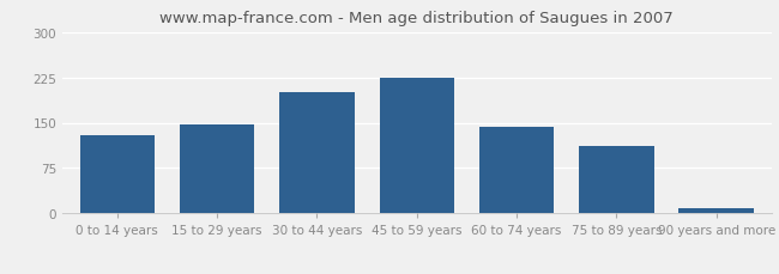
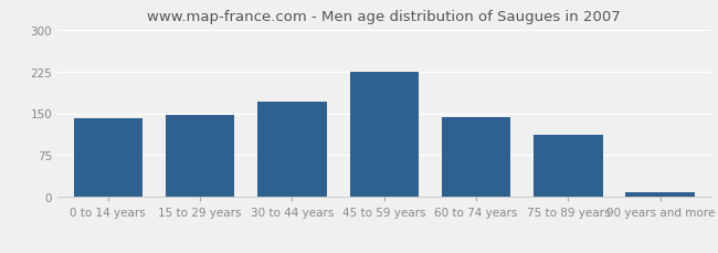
0 to 14 years: 130 -> 142
30 to 44 years: 200 -> 170
